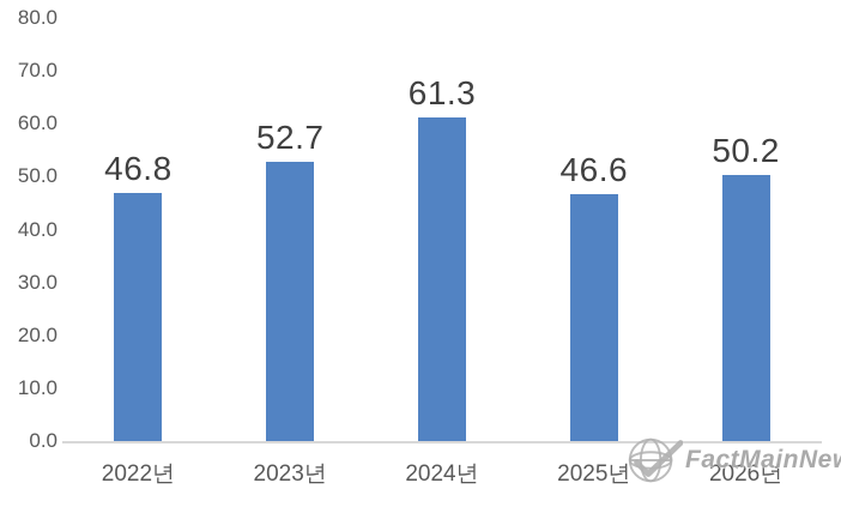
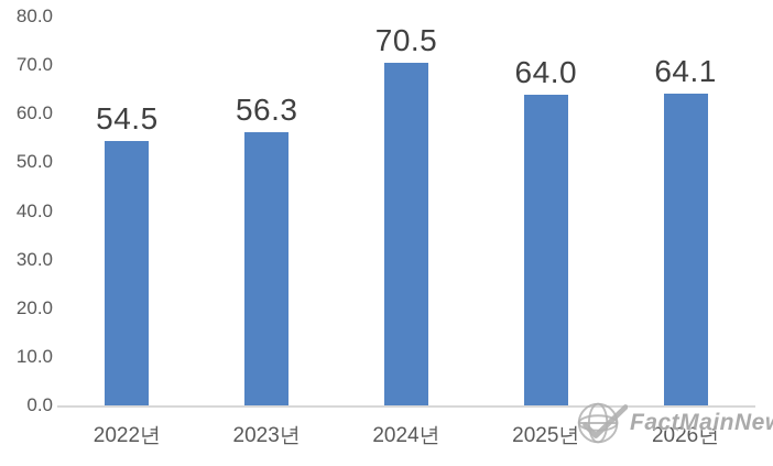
2022년: 46.8 -> 54.5
2023년: 52.7 -> 56.3
2024년: 61.3 -> 70.5
2025년: 46.6 -> 64.0
2026년: 50.2 -> 64.1
